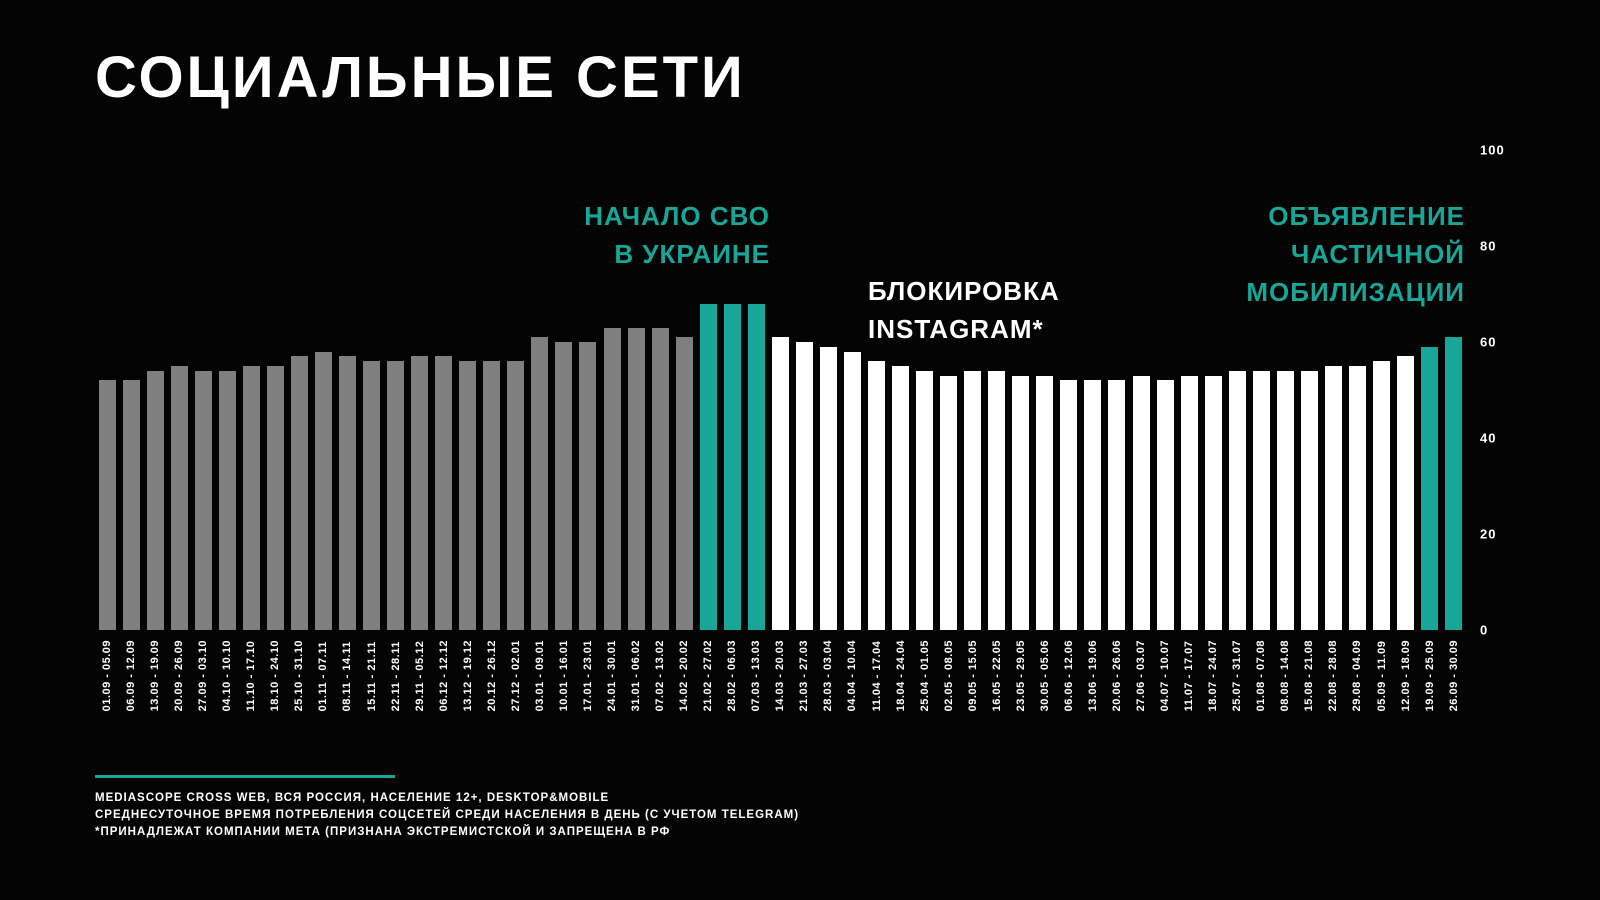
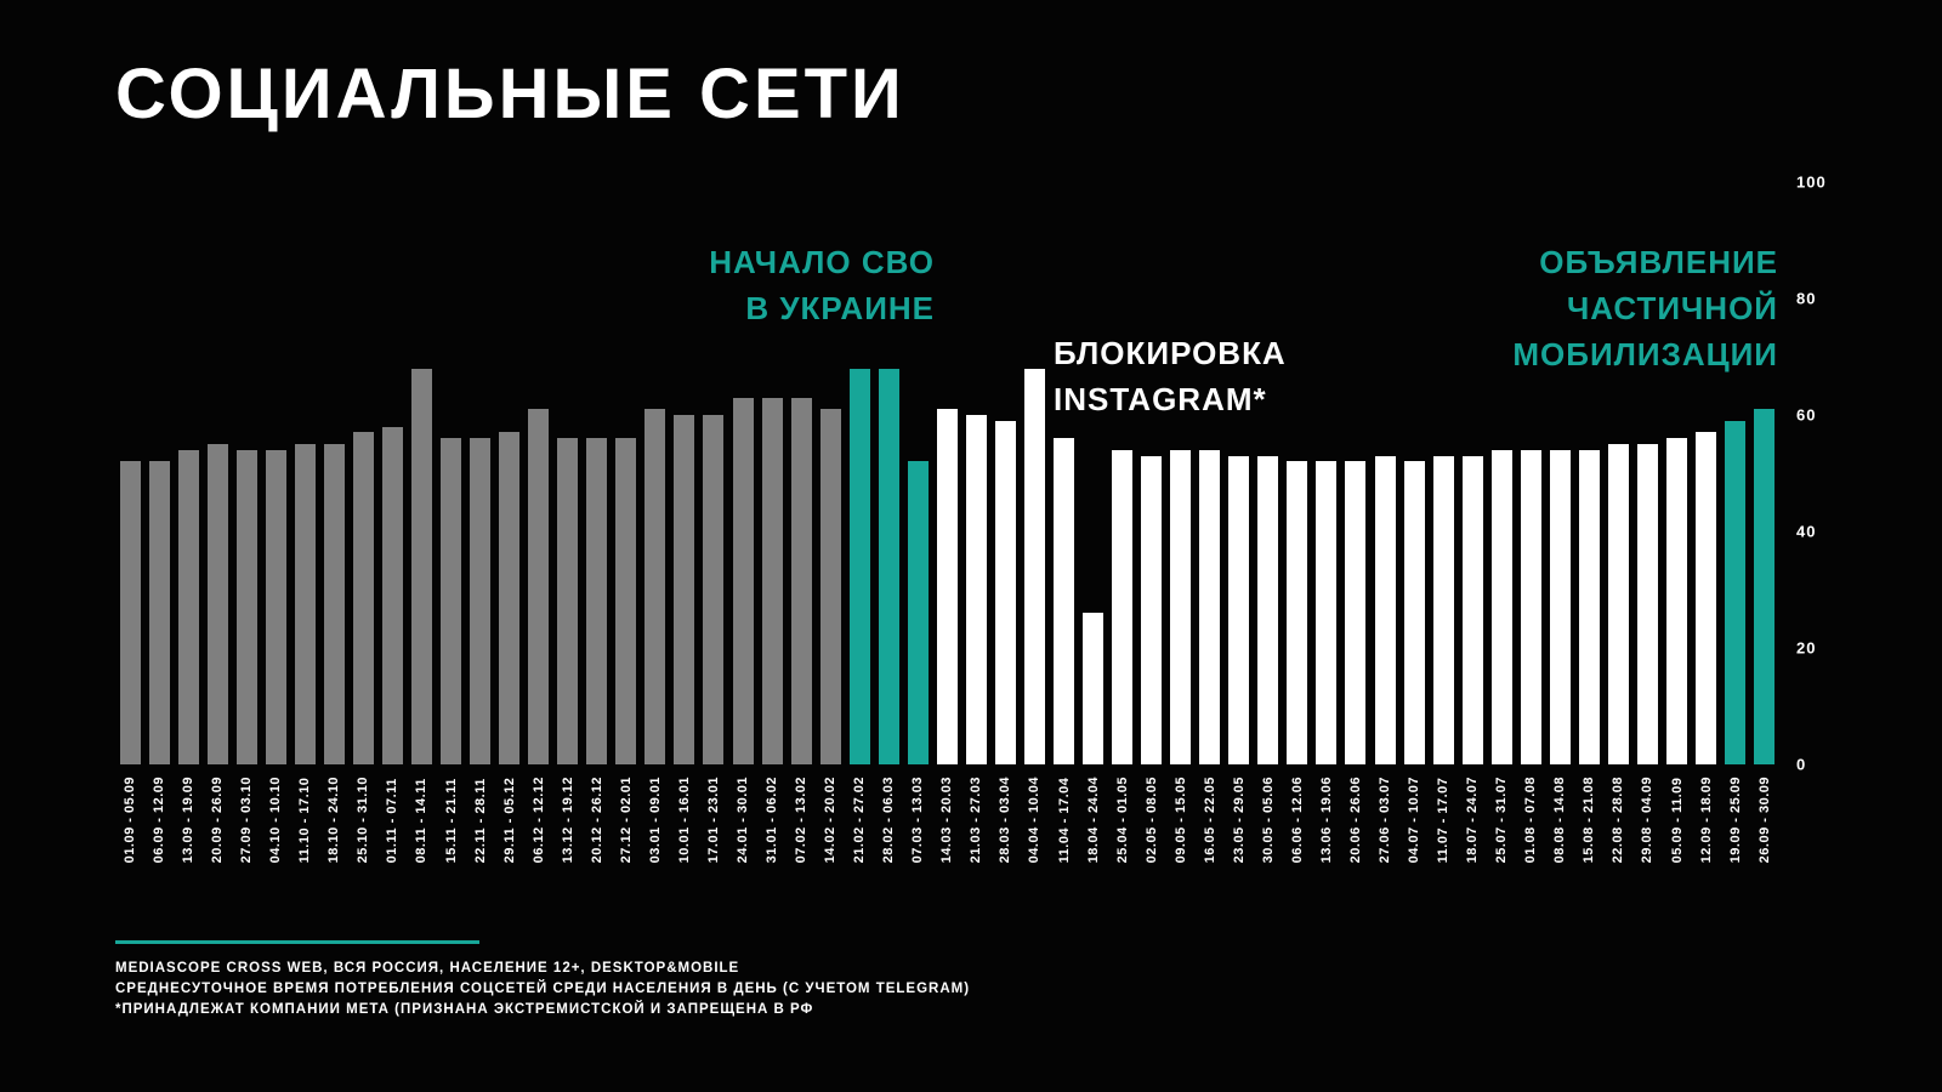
08.11 - 14.11: 57 -> 68
06.12 - 12.12: 57 -> 61
07.03 - 13.03: 68 -> 52
04.04 - 10.04: 58 -> 68
18.04 - 24.04: 55 -> 26
